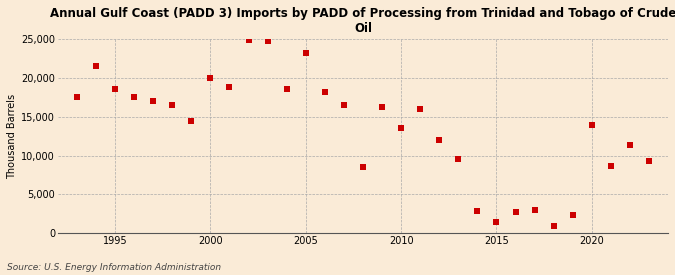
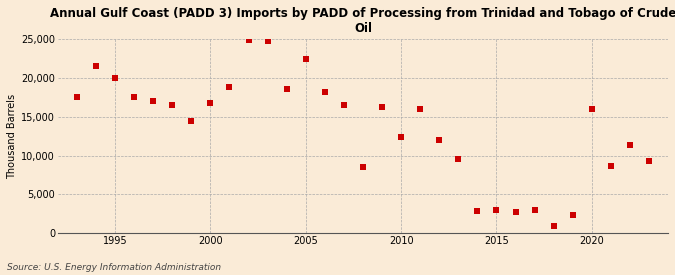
1995: 18,500 -> 20,000
2000: 20,000 -> 16,800
2005: 23,200 -> 22,400
2010: 13,500 -> 12,400
2015: 1,500 -> 3,000
2020: 13,900 -> 16,000
